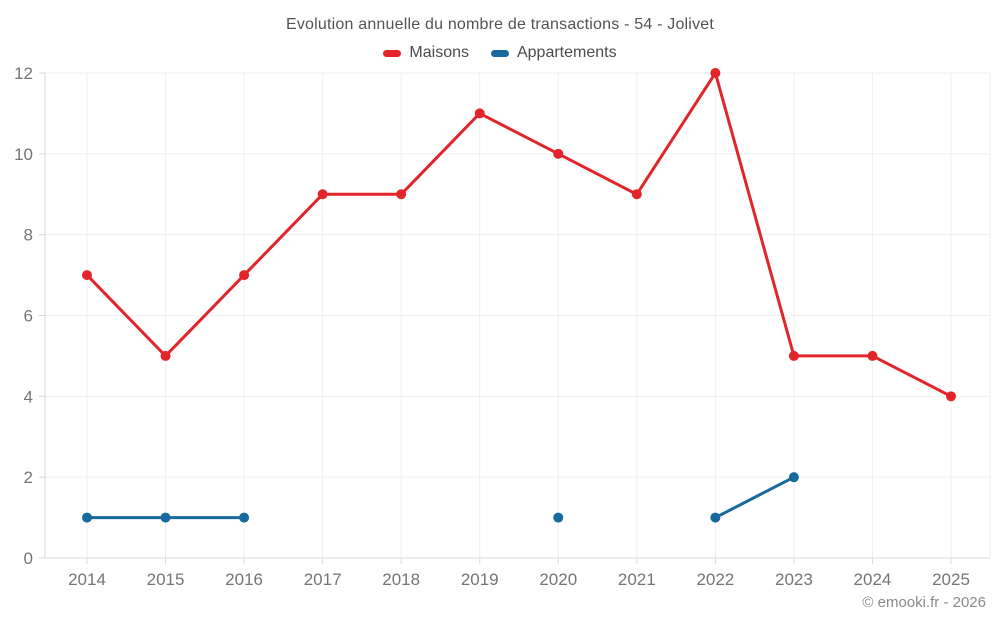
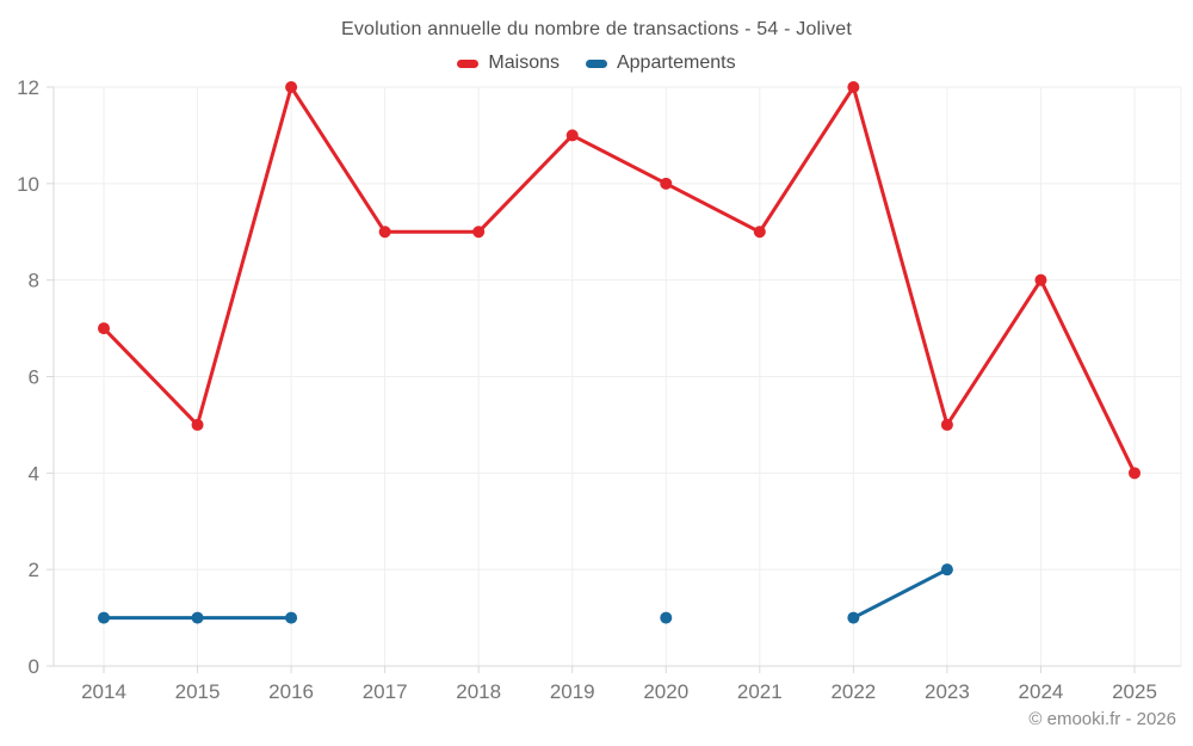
Maisons/2016: 7 -> 12
Maisons/2024: 5 -> 8
